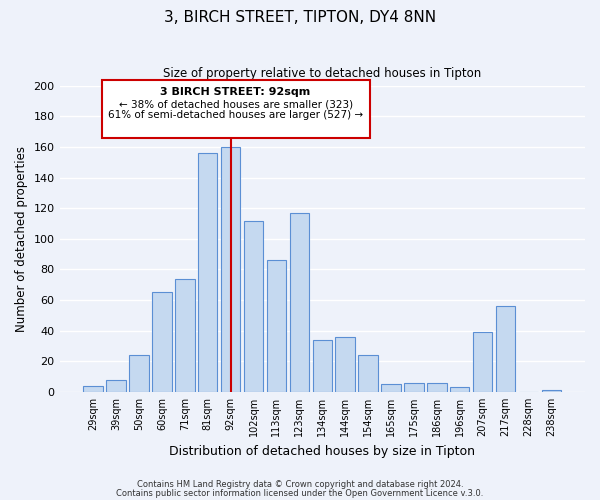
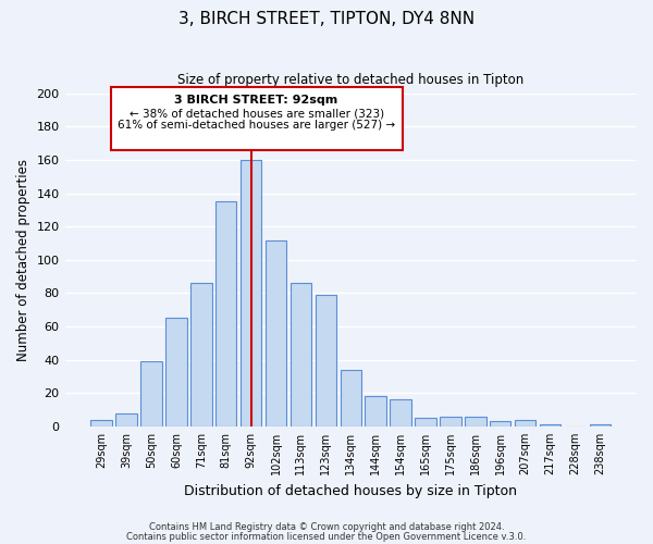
50sqm: 24 -> 39
71sqm: 74 -> 86
81sqm: 156 -> 135
123sqm: 117 -> 79
144sqm: 36 -> 18
154sqm: 24 -> 16
207sqm: 39 -> 4
217sqm: 56 -> 1
